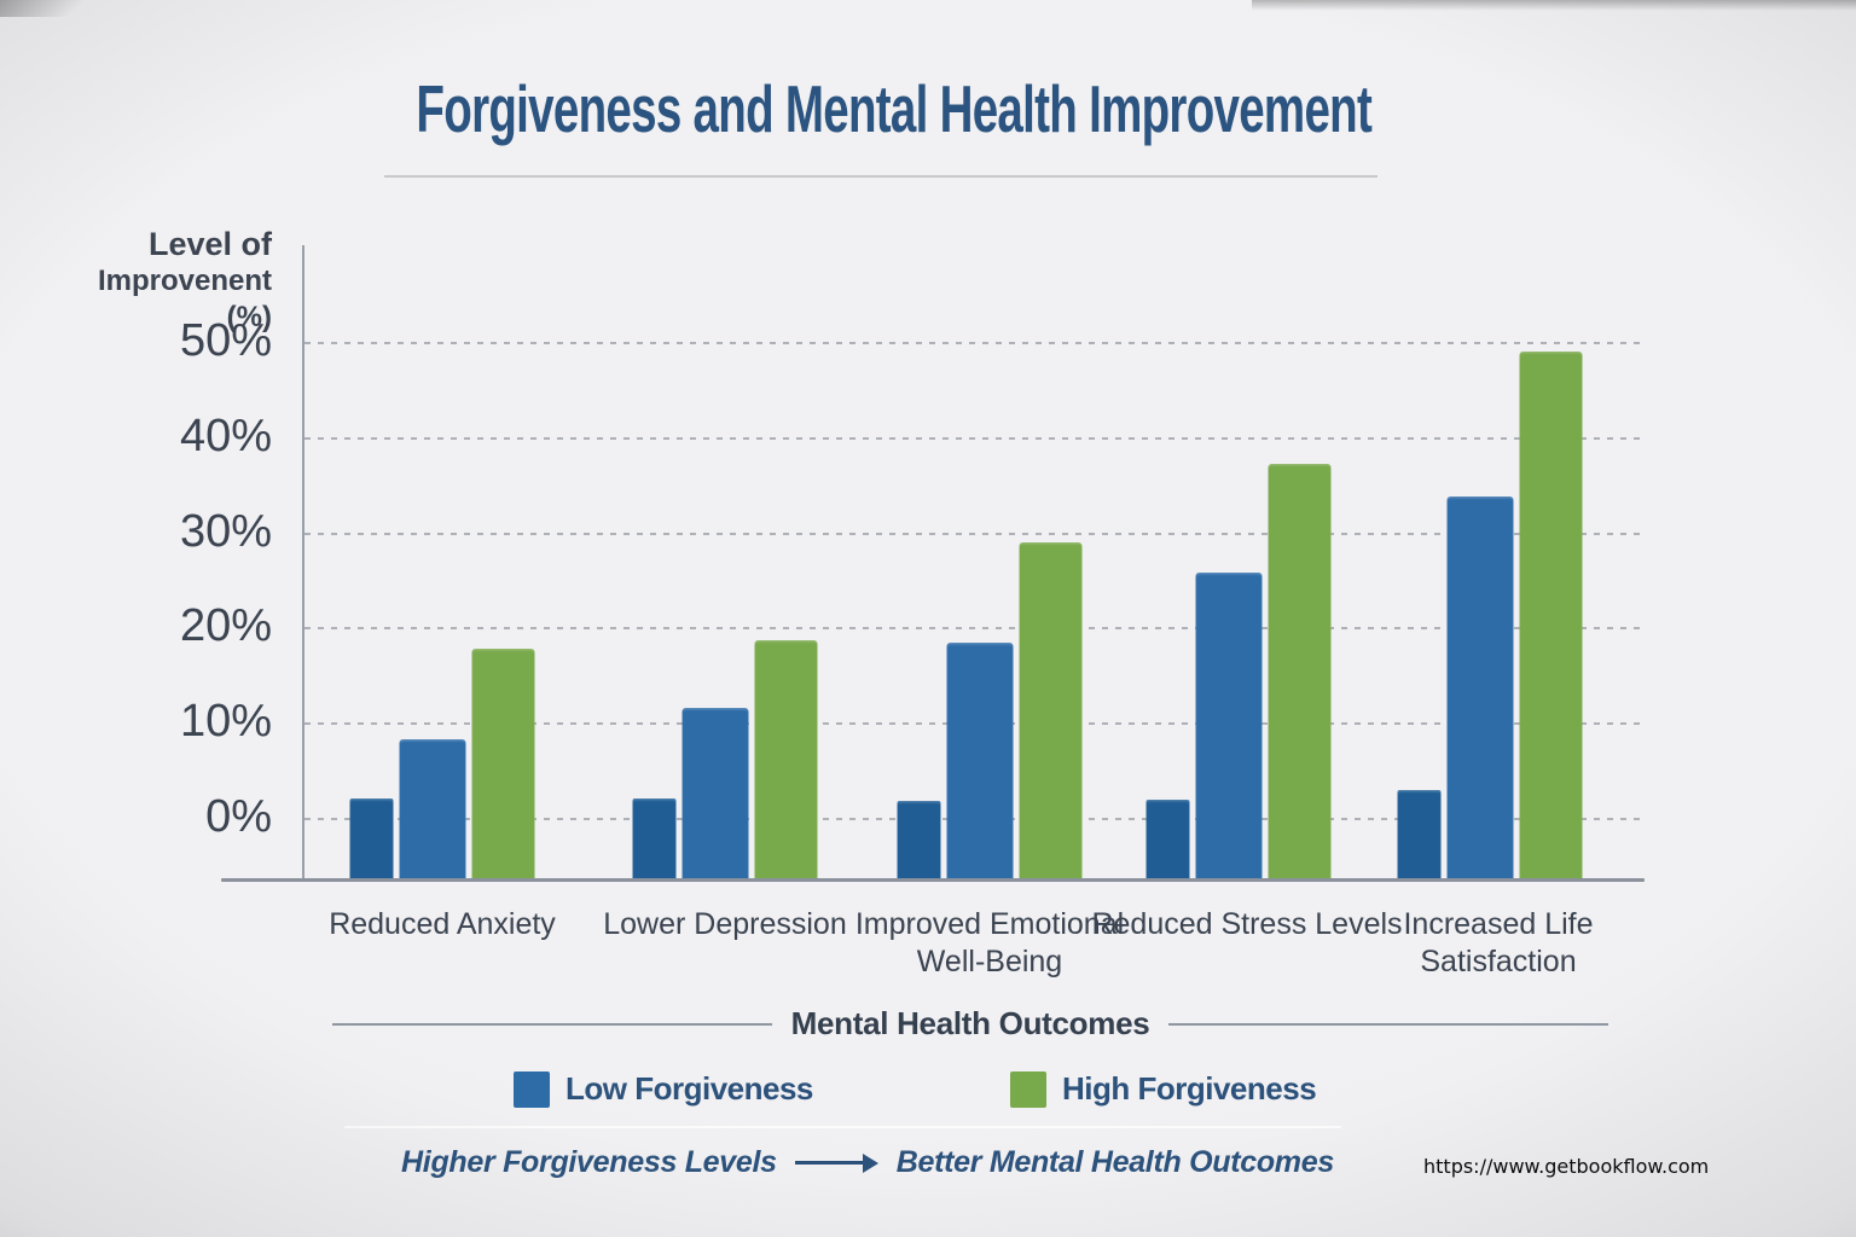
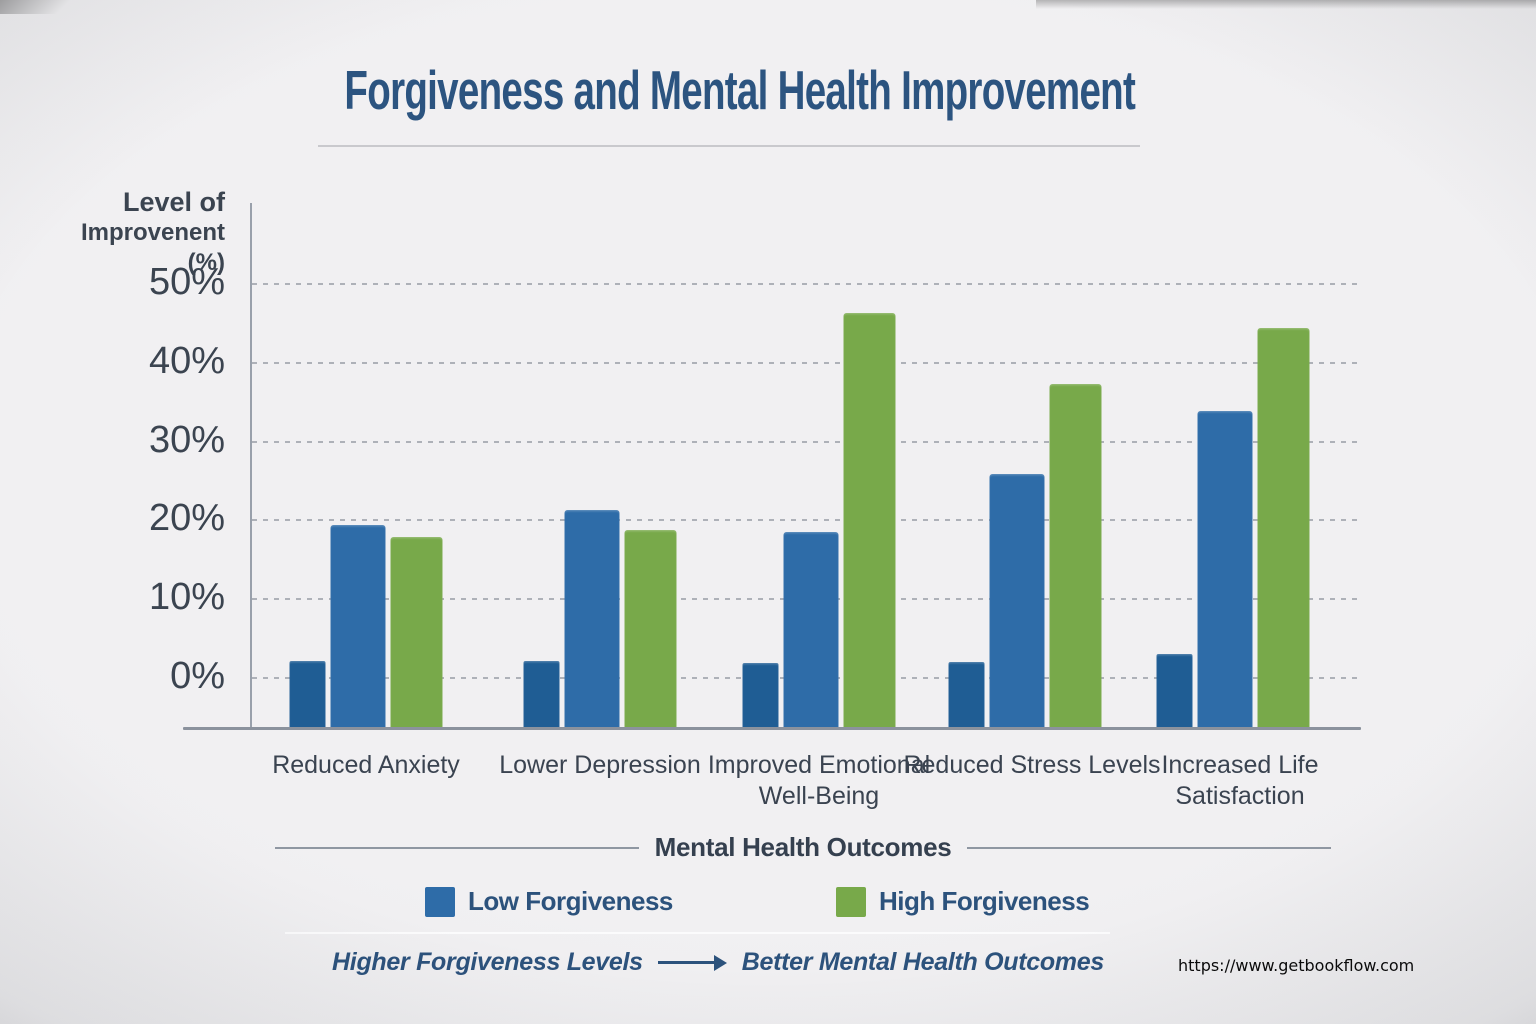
Low Forgiveness/Reduced Anxiety: 8% -> 19%
Low Forgiveness/Lower Depression: 11% -> 21%
High Forgiveness/Improved Emotional Well-Being: 29% -> 46%
High Forgiveness/Increased Life Satisfaction: 49% -> 44%
